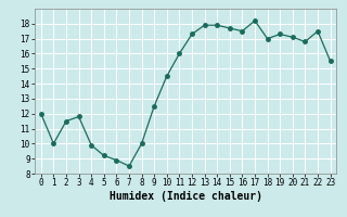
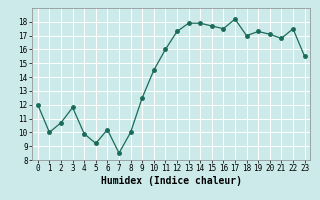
2: 11.5 -> 10.7
6: 8.9 -> 10.2
